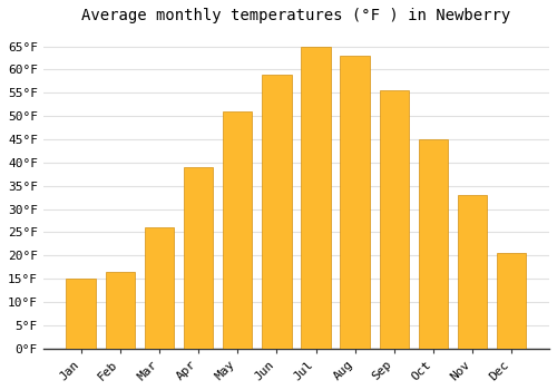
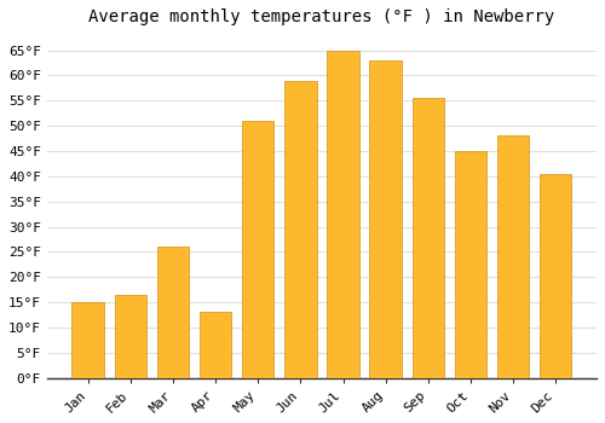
Apr: 39.0°F -> 13.0°F
Nov: 33.0°F -> 48.0°F
Dec: 20.5°F -> 40.5°F
